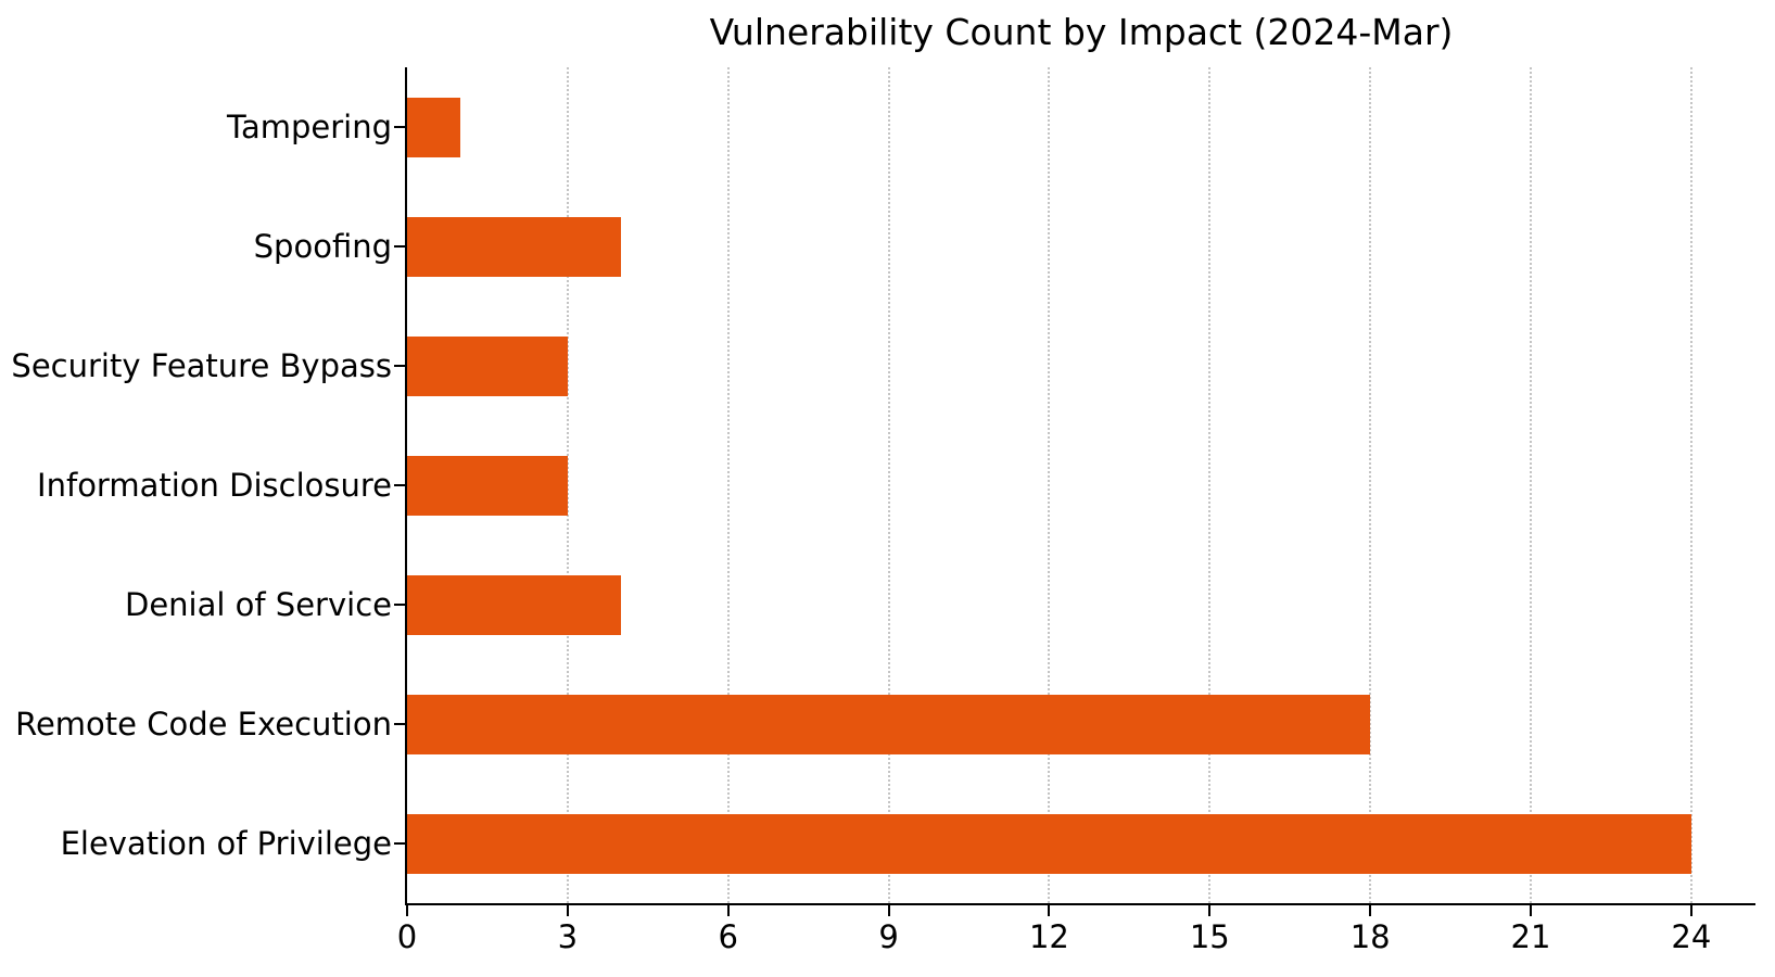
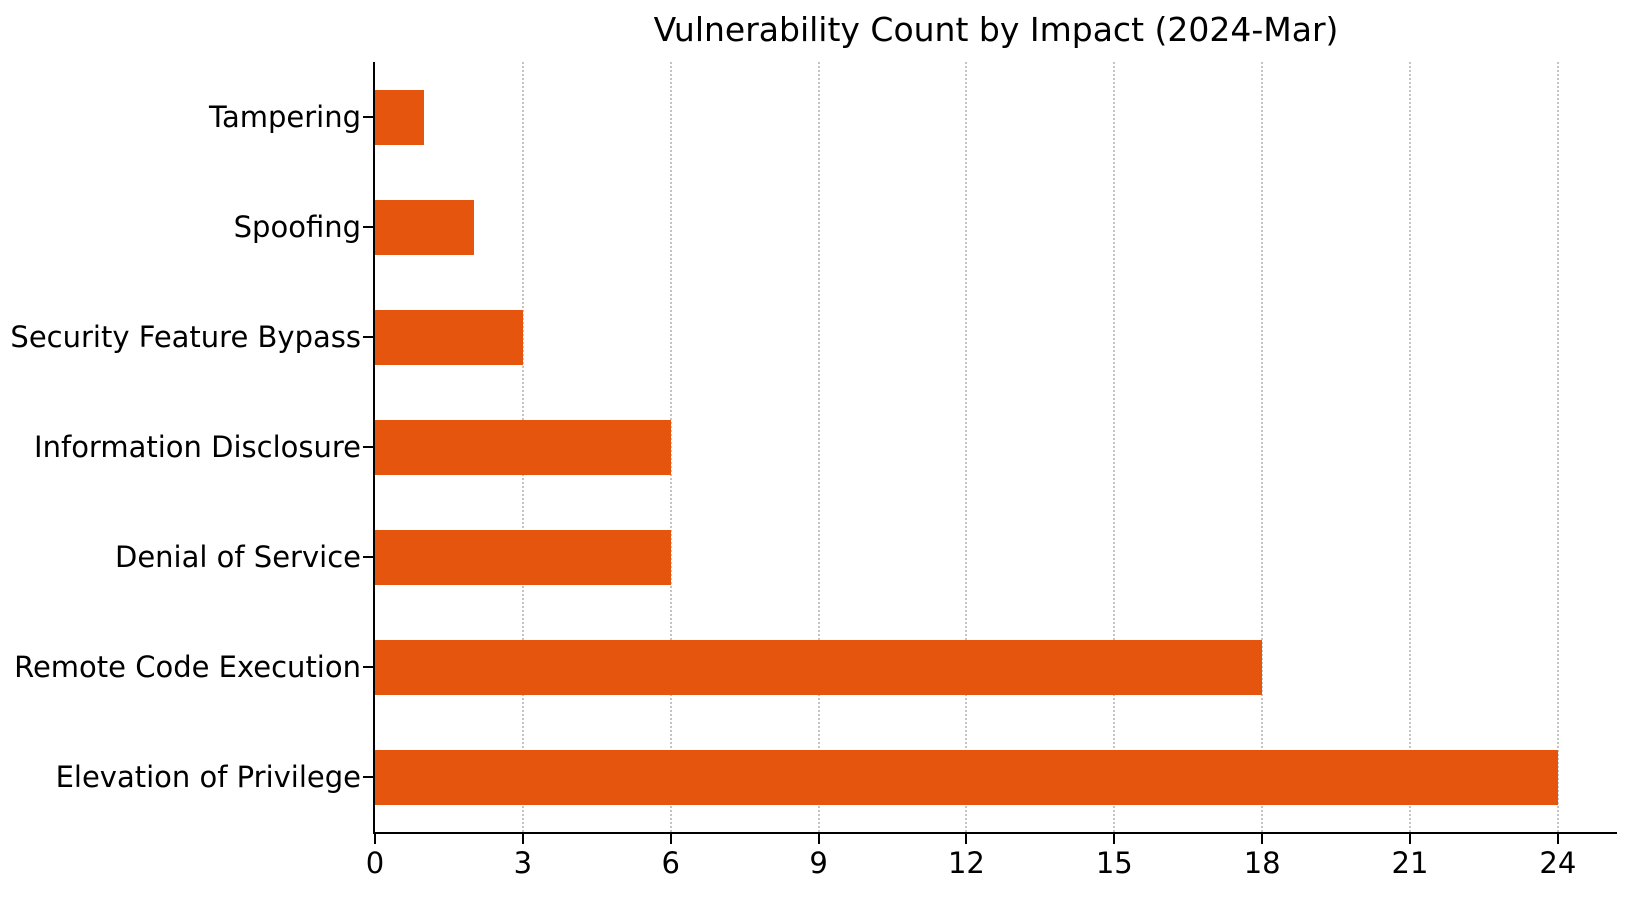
Spoofing: 4 -> 2
Information Disclosure: 3 -> 6
Denial of Service: 4 -> 6
